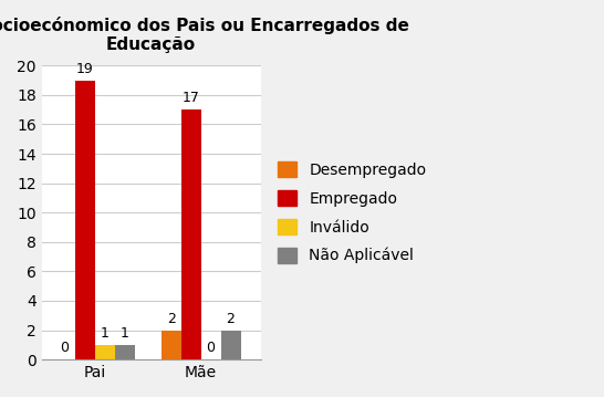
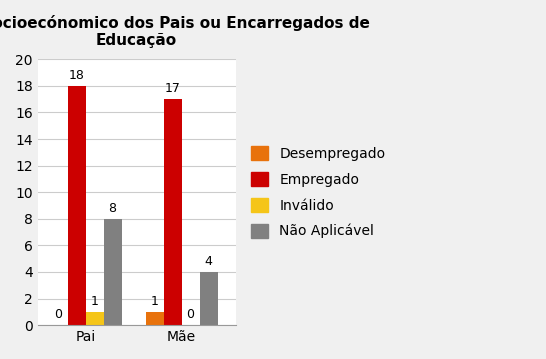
Empregado/Pai: 19 -> 18
Não Aplicável/Pai: 1 -> 8
Desempregado/Mãe: 2 -> 1
Não Aplicável/Mãe: 2 -> 4
